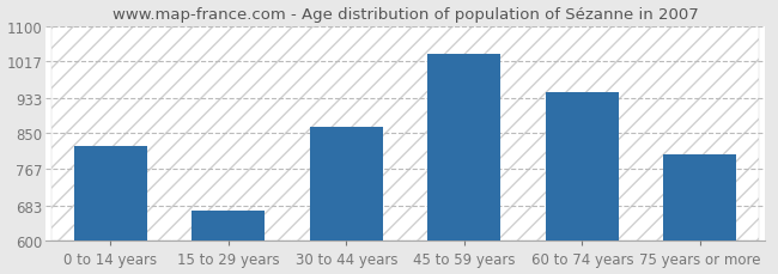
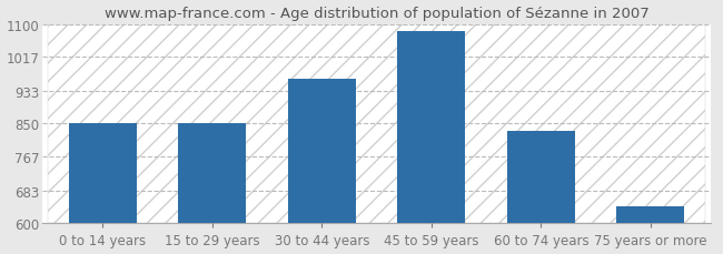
0 to 14 years: 820 -> 850
15 to 29 years: 670 -> 850
30 to 44 years: 865 -> 963
45 to 59 years: 1035 -> 1083
60 to 74 years: 945 -> 833
75 years or more: 800 -> 643
